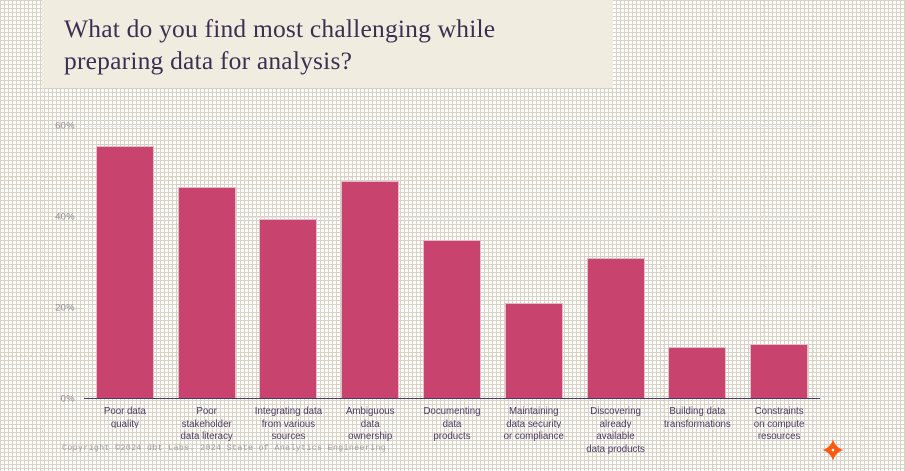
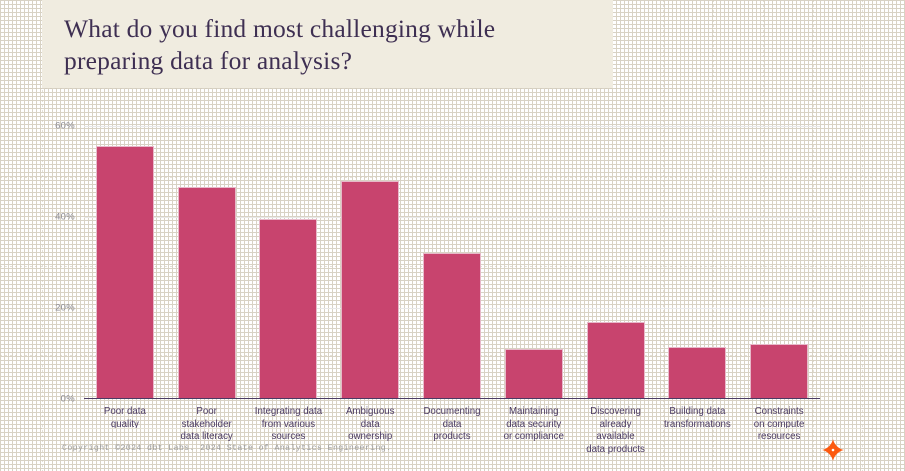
Documenting data products: 35% -> 32%
Maintaining data security or compliance: 21% -> 11%
Discovering already available data products: 31% -> 17%
